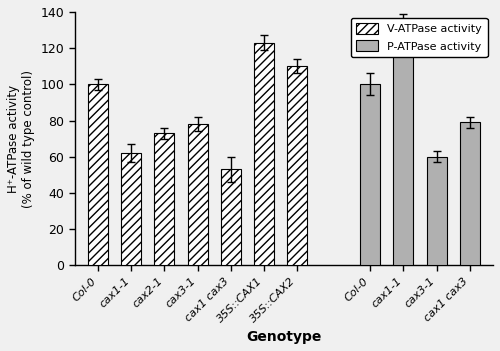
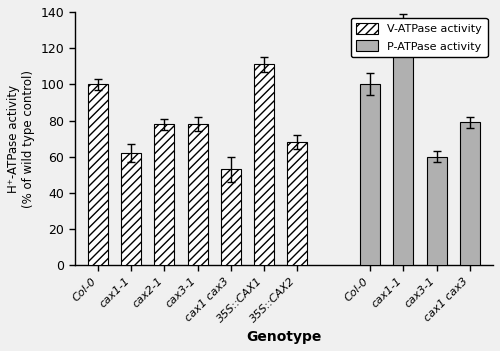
V-ATPase activity/cax2-1: 73 -> 78
V-ATPase activity/35S::CAX1: 123 -> 111
V-ATPase activity/35S::CAX2: 110 -> 68
